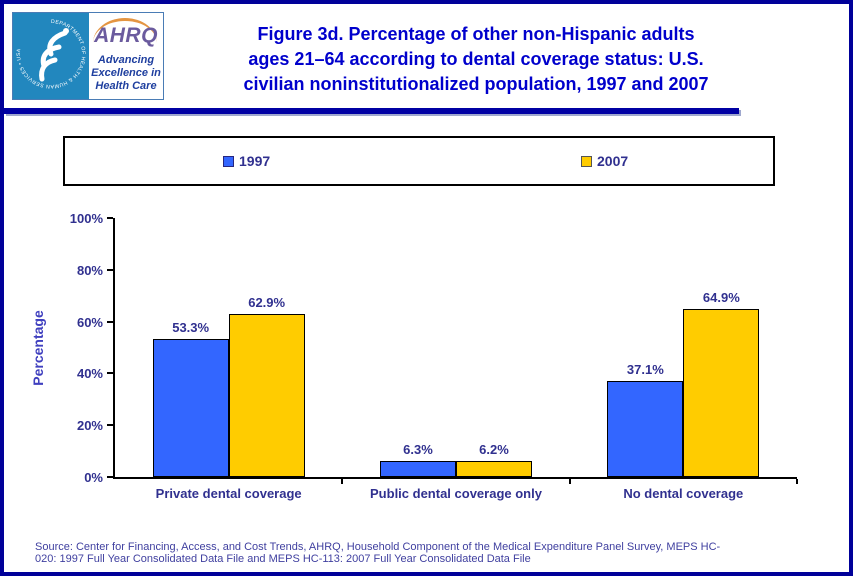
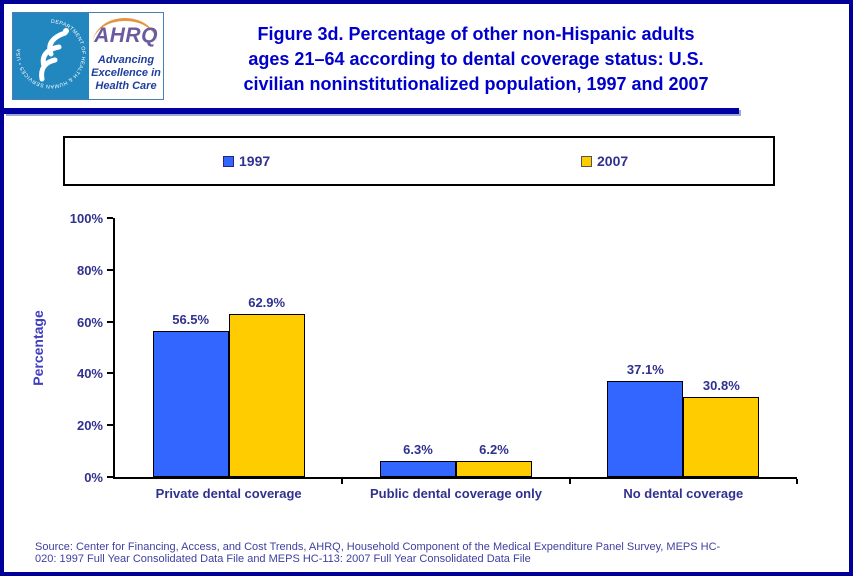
1997/Private dental coverage: 53.3% -> 56.5%
2007/No dental coverage: 64.9% -> 30.8%
